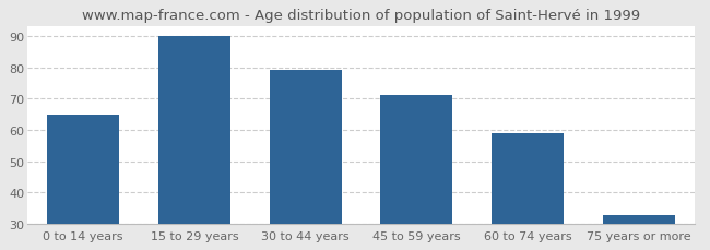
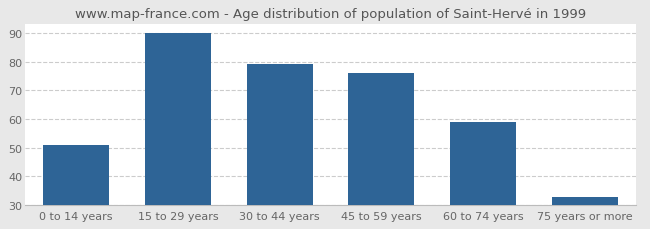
0 to 14 years: 65 -> 51
45 to 59 years: 71 -> 76
